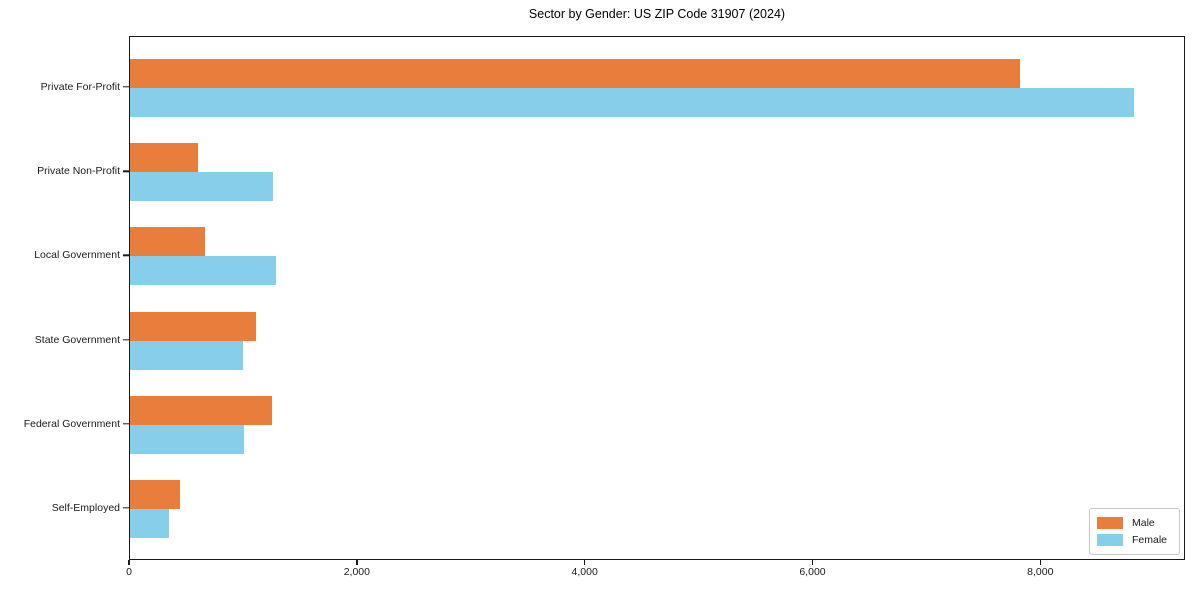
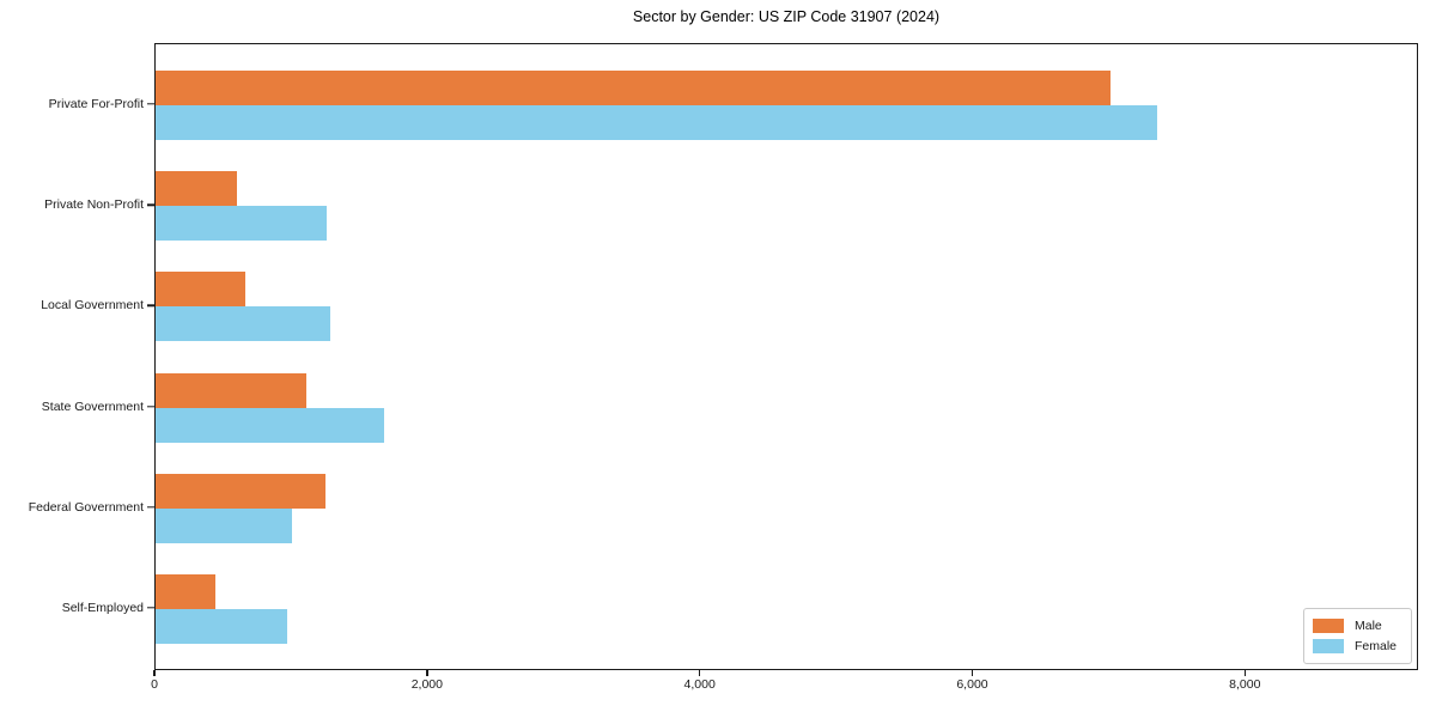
Male/Private For-Profit: 7830 -> 7020
Female/Private For-Profit: 8830 -> 7360
Female/State Government: 990 -> 1680
Female/Self-Employed: 340 -> 970
